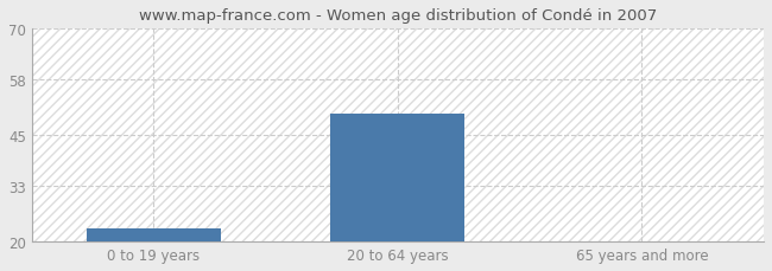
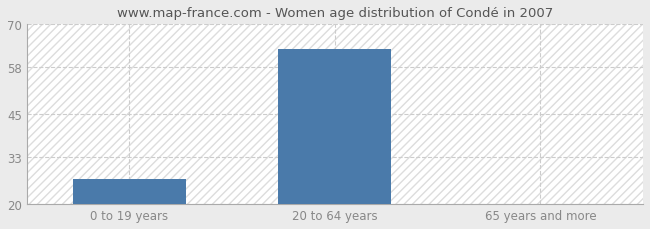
0 to 19 years: 23 -> 27
20 to 64 years: 50 -> 63
